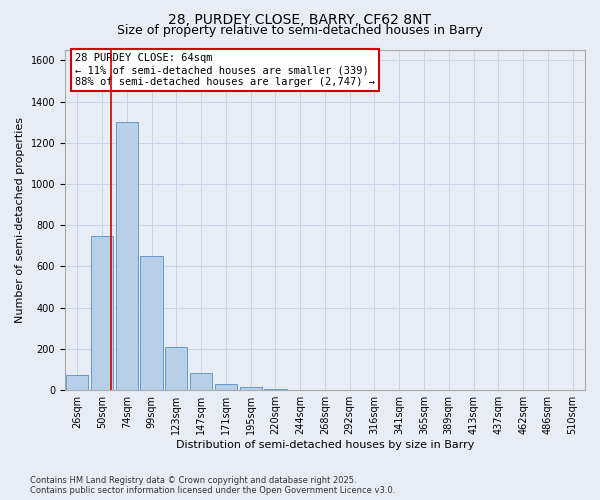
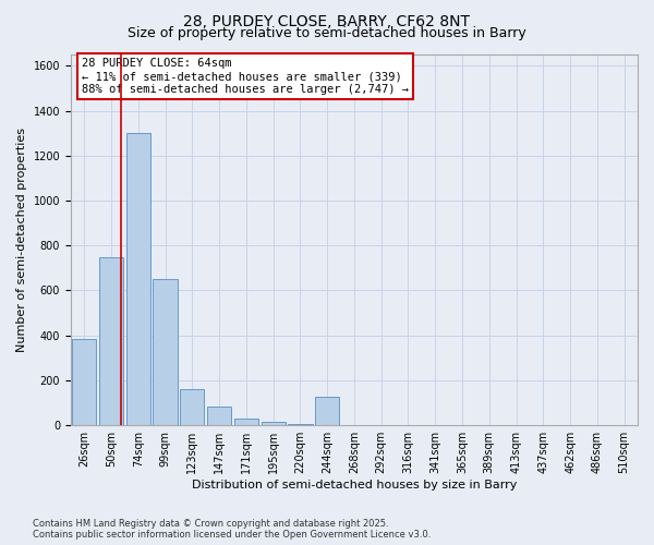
26sqm: 75 -> 385
123sqm: 210 -> 160
244sqm: 2 -> 125
